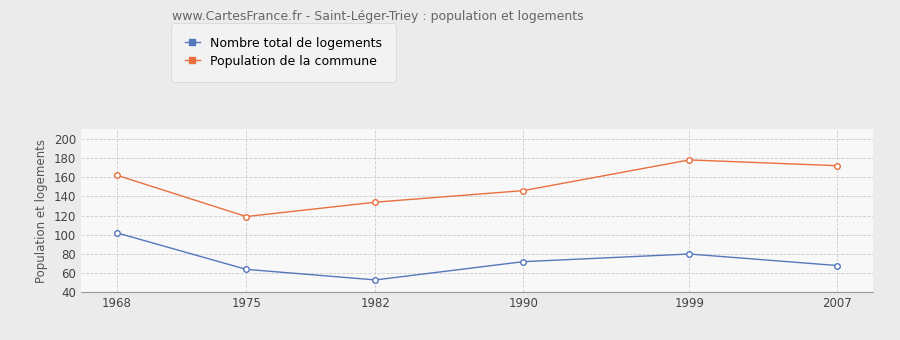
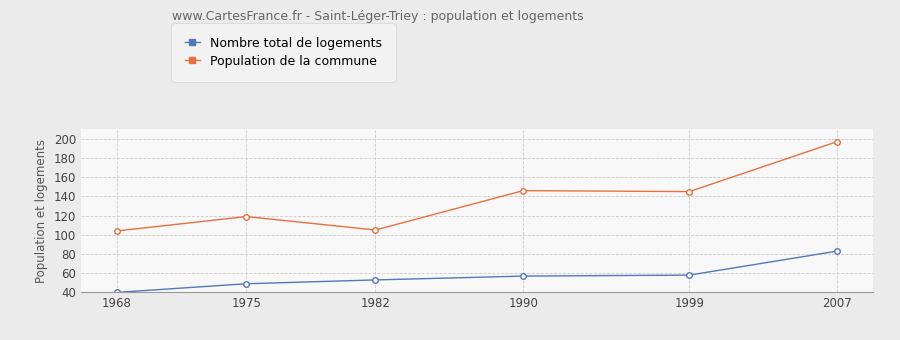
Nombre total de logements/1968: 102 -> 40
Population de la commune/1968: 162 -> 104
Nombre total de logements/1975: 64 -> 49
Population de la commune/1982: 134 -> 105
Nombre total de logements/1990: 72 -> 57
Nombre total de logements/1999: 80 -> 58
Population de la commune/1999: 178 -> 145
Nombre total de logements/2007: 68 -> 83
Population de la commune/2007: 172 -> 197
